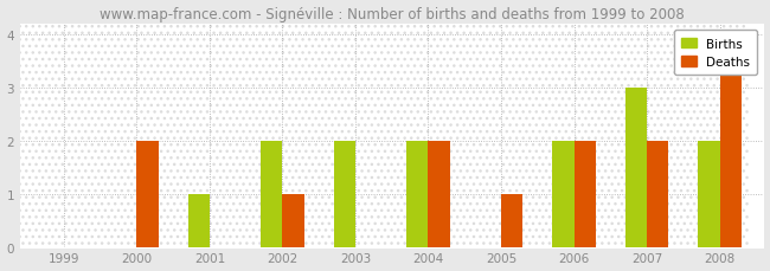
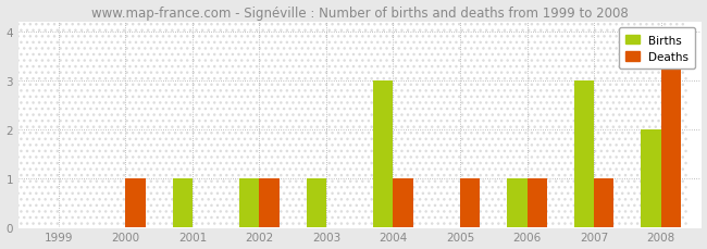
Deaths/2000: 2 -> 1
Births/2002: 2 -> 1
Births/2003: 2 -> 1
Births/2004: 2 -> 3
Deaths/2004: 2 -> 1
Births/2006: 2 -> 1
Deaths/2006: 2 -> 1
Deaths/2007: 2 -> 1
